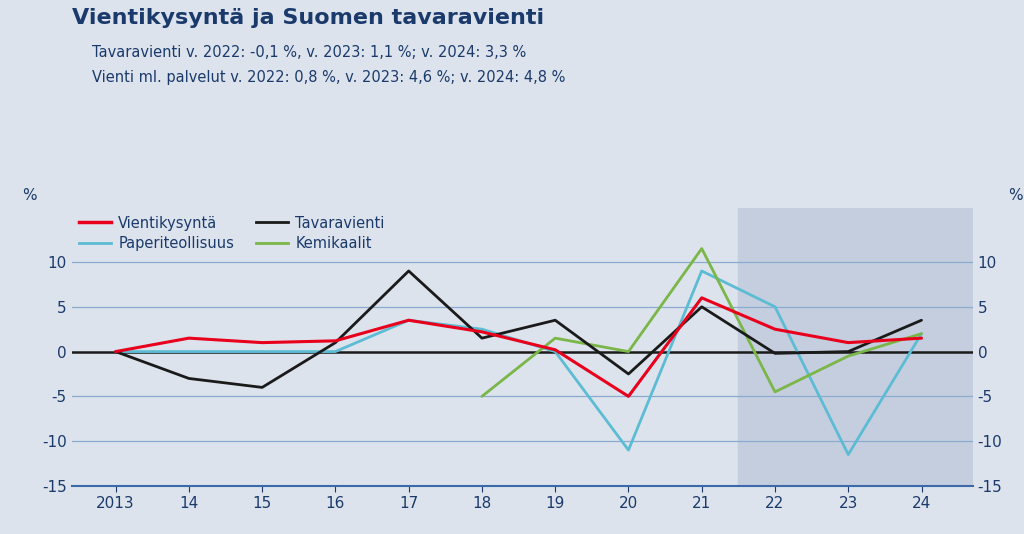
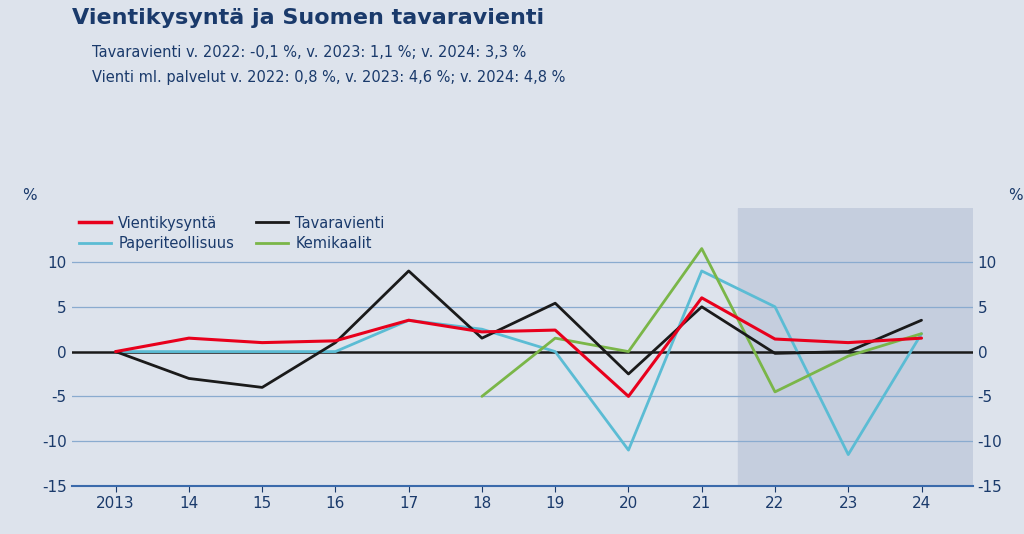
Vientikysyntä/19: 0.2 -> 2.4
Tavaravienti/19: 3.5 -> 5.4
Vientikysyntä/22: 2.5 -> 1.4
